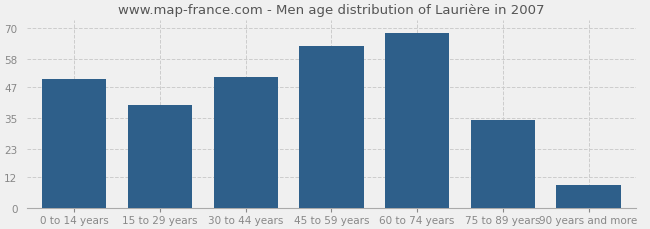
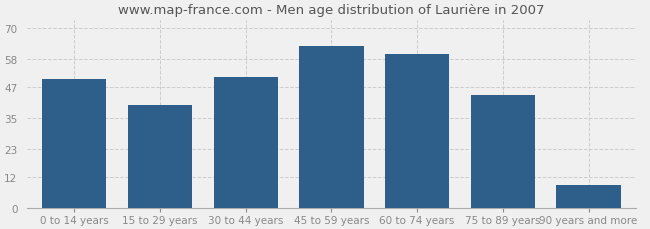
60 to 74 years: 68 -> 60
75 to 89 years: 34 -> 44
